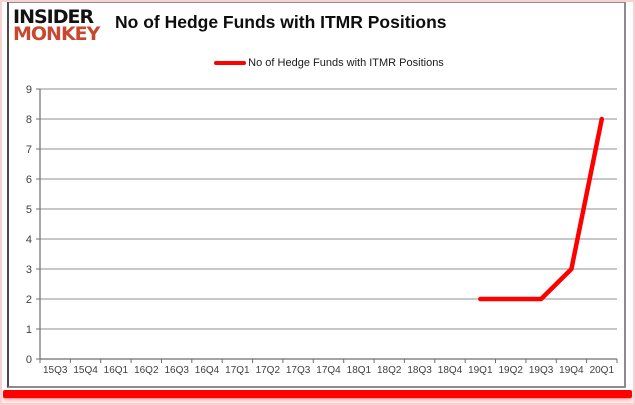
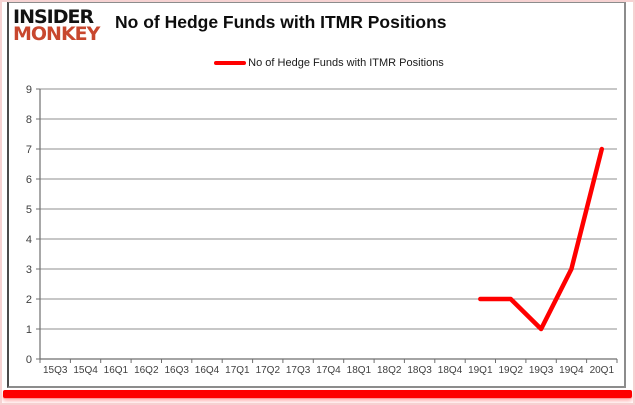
19Q3: 2 -> 1
20Q1: 8 -> 7
